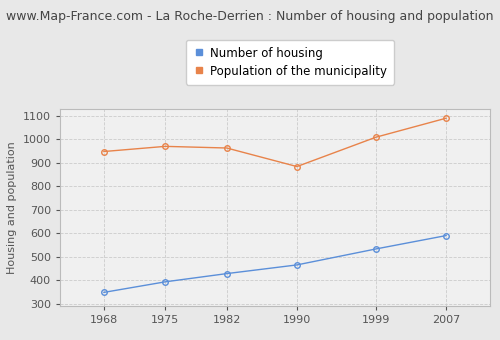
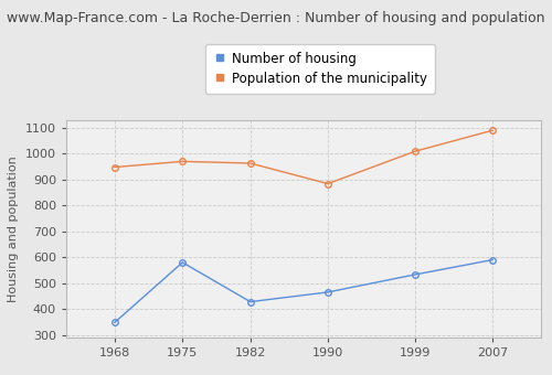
Number of housing/1975: 393 -> 580
